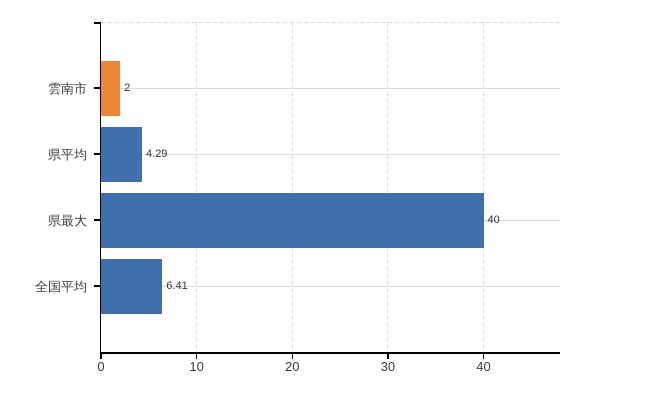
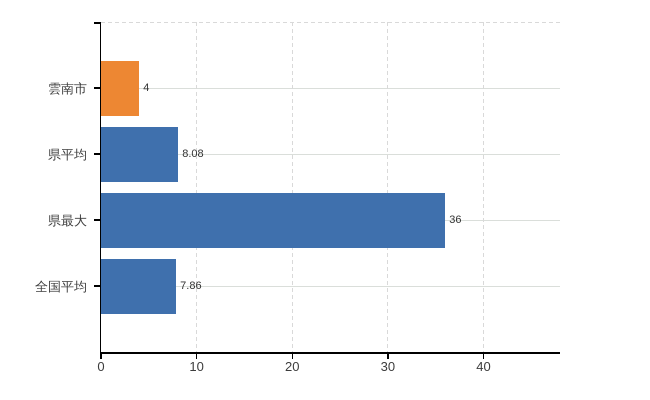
雲南市: 2 -> 4
県平均: 4.29 -> 8.08
県最大: 40 -> 36
全国平均: 6.41 -> 7.86
